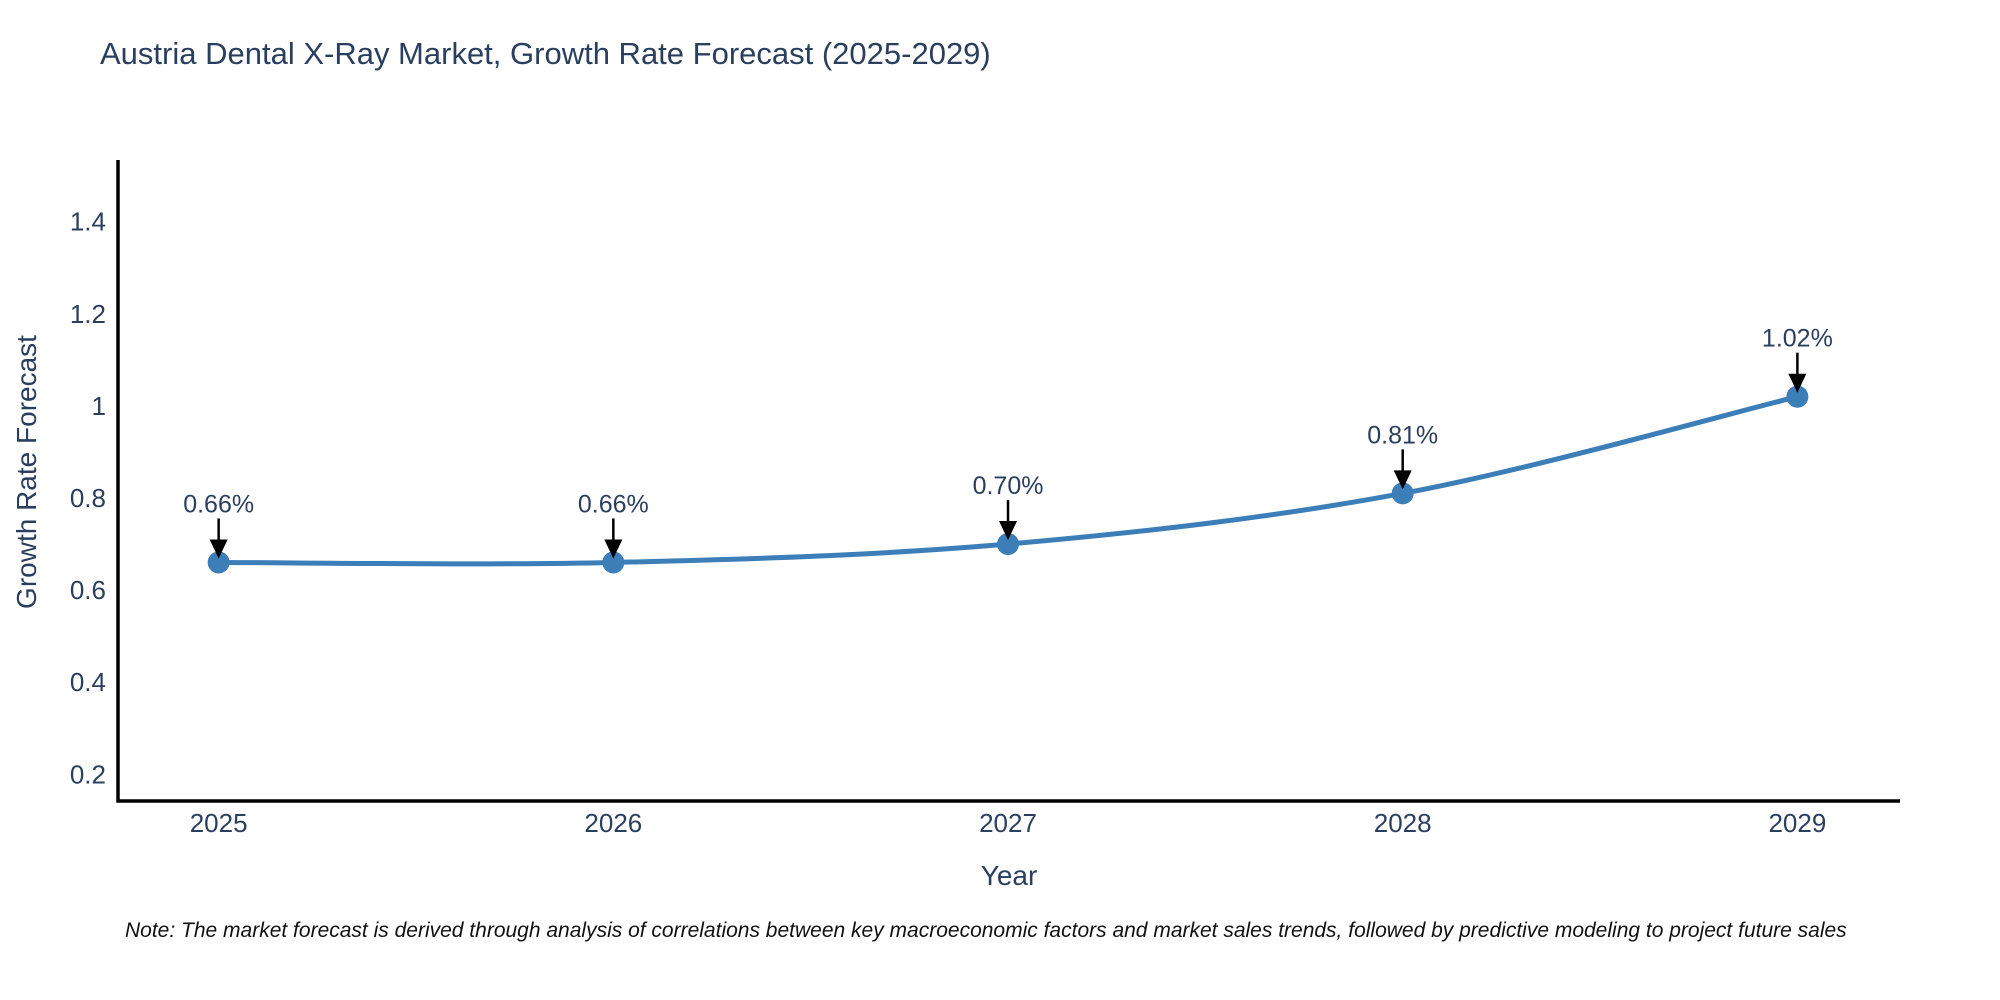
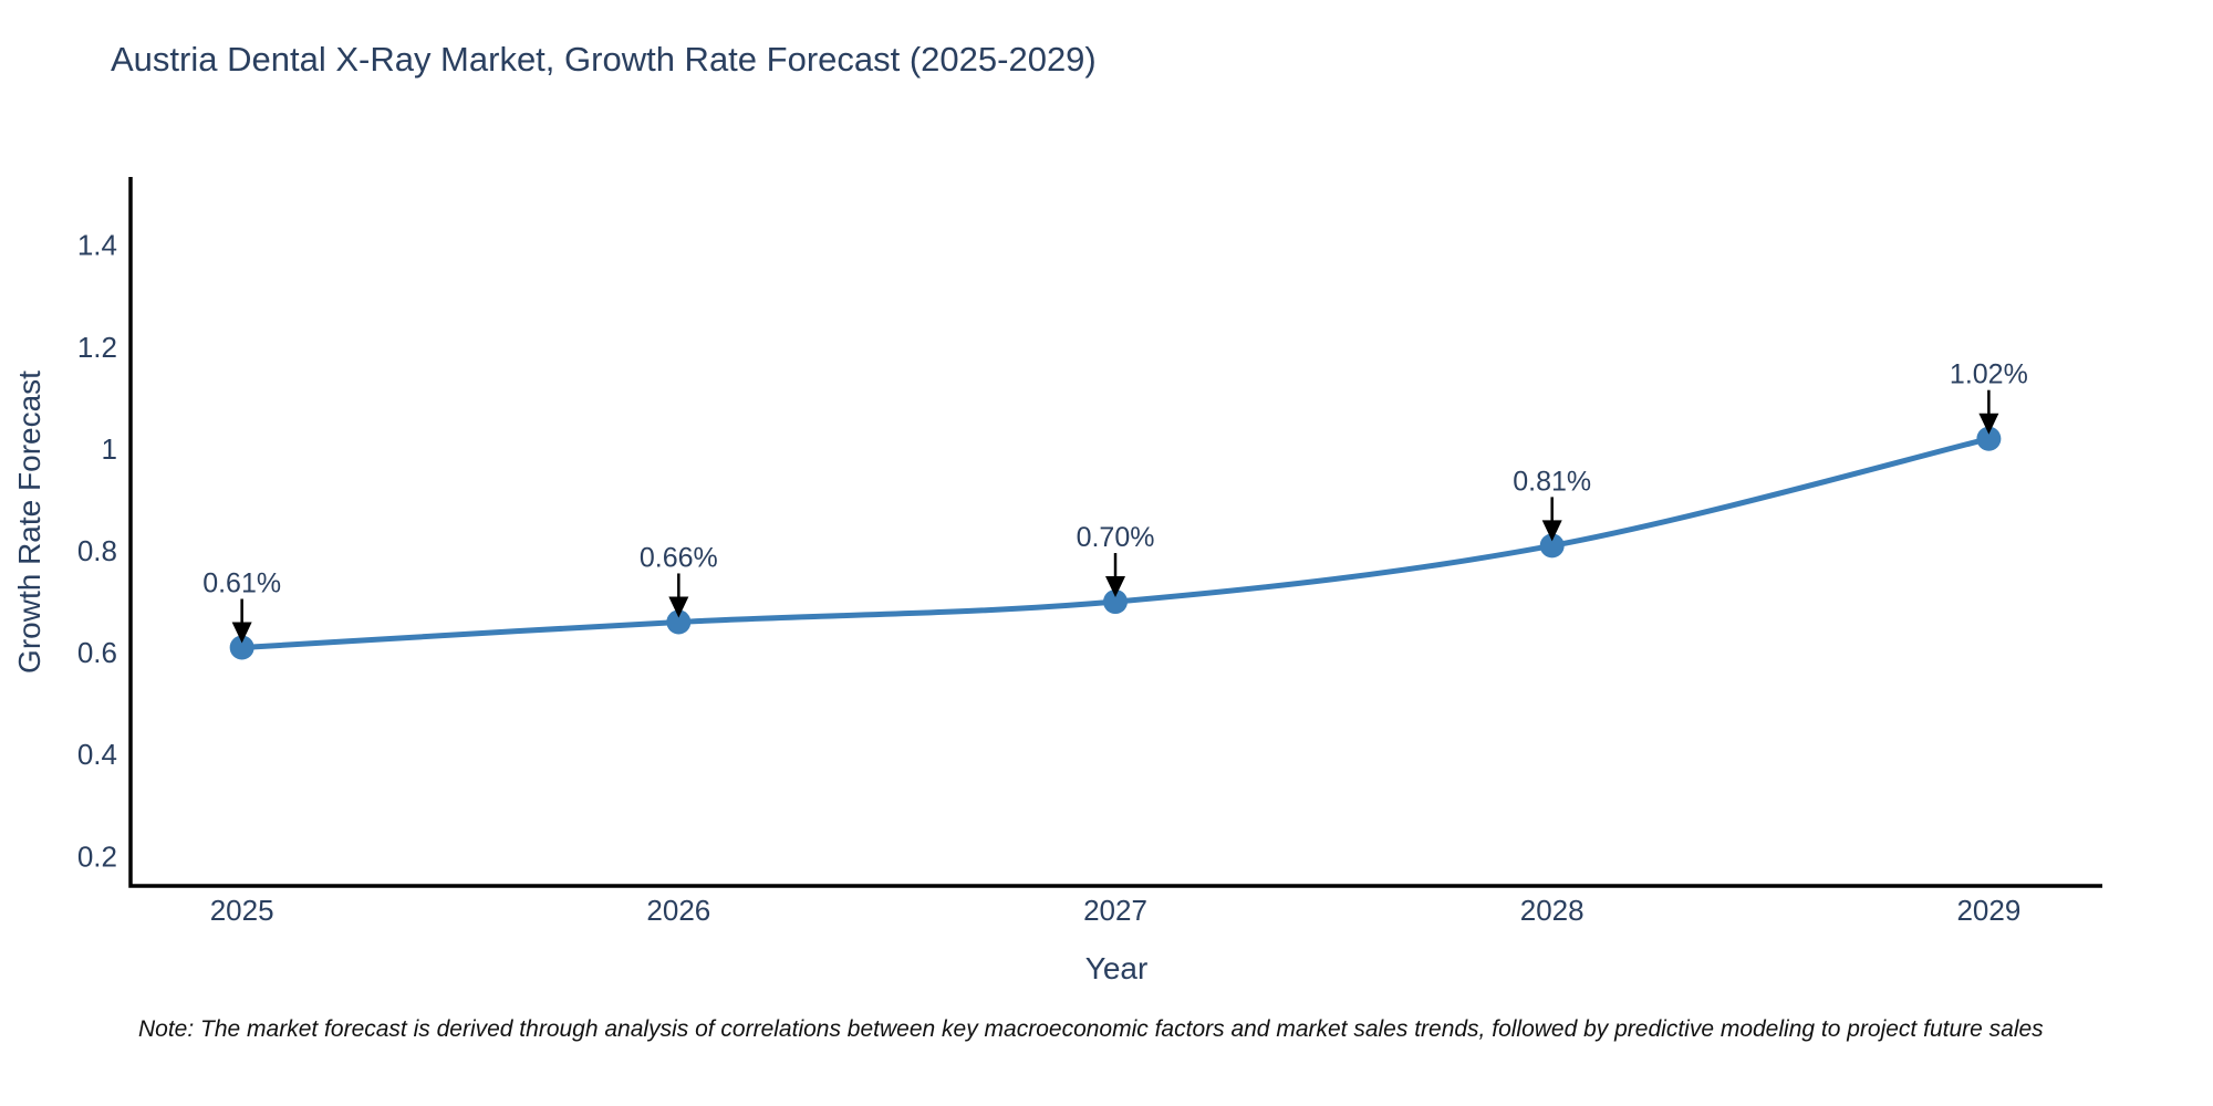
2025: 0.66% -> 0.61%
